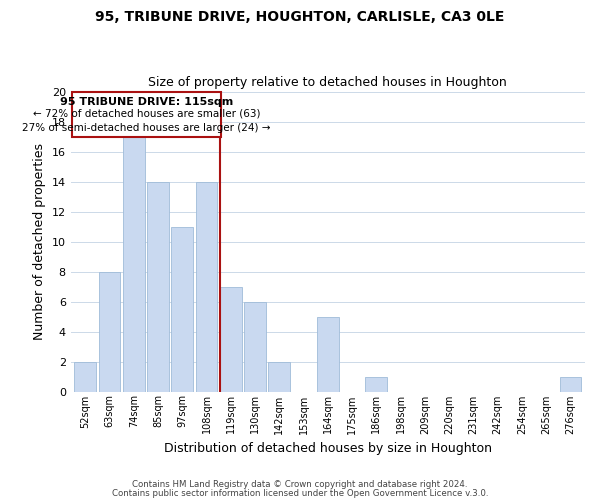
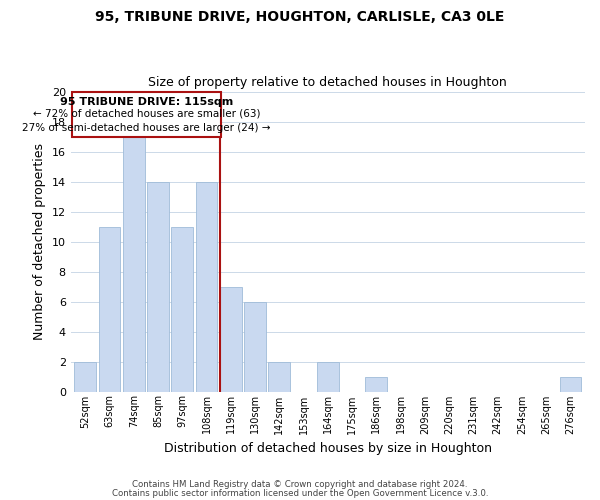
63sqm: 8 -> 11
164sqm: 5 -> 2
